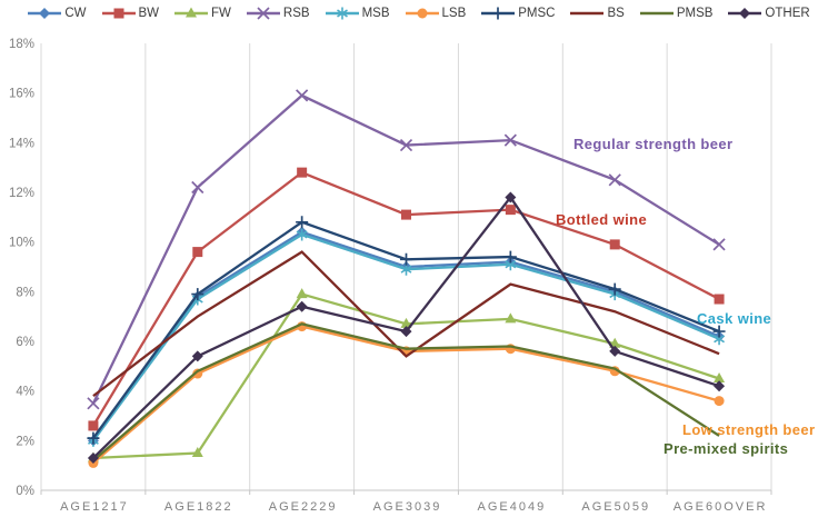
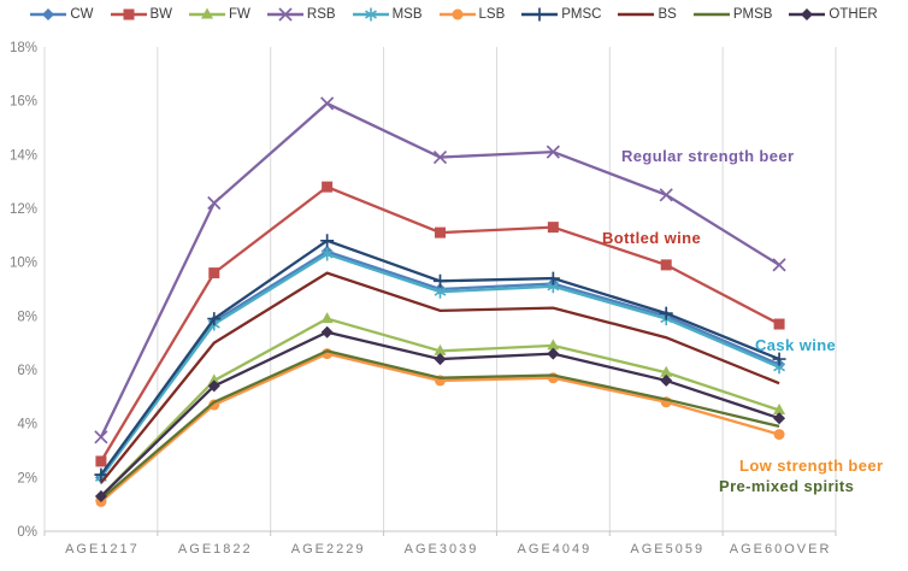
BS/AGE1217: 3.8% -> 1.8%
FW/AGE1822: 1.5% -> 5.6%
BS/AGE3039: 5.4% -> 8.2%
OTHER/AGE4049: 11.8% -> 6.6%
PMSB/AGE60OVER: 2.2% -> 3.9%
